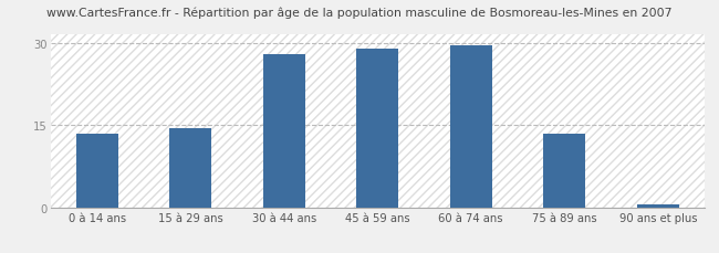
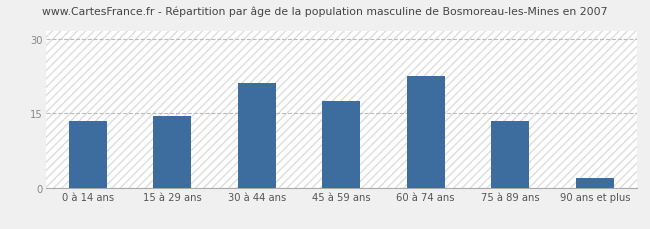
30 à 44 ans: 28.0 -> 21.0
45 à 59 ans: 29.0 -> 17.5
60 à 74 ans: 29.5 -> 22.5
90 ans et plus: 0.5 -> 2.0
